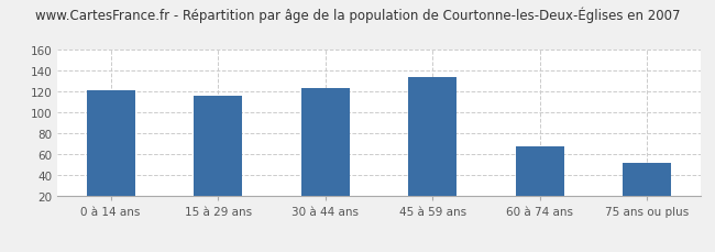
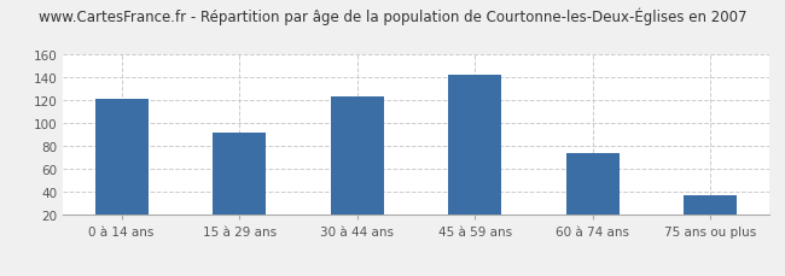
15 à 29 ans: 116 -> 92
45 à 59 ans: 134 -> 142
60 à 74 ans: 68 -> 74
75 ans ou plus: 52 -> 37
